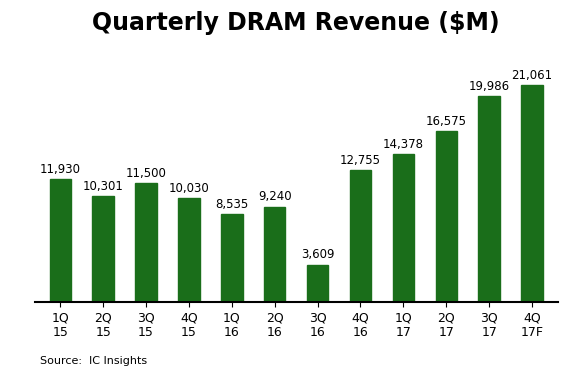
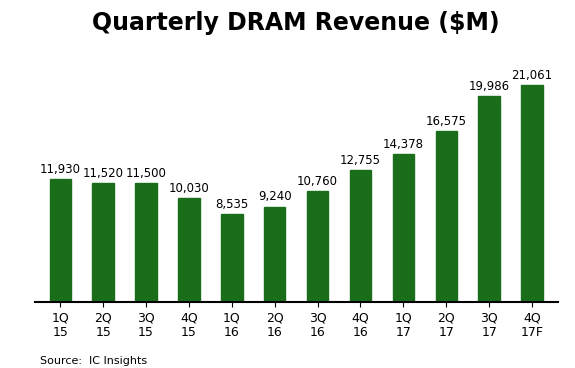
2Q 15: 10,301 -> 11,520
3Q 16: 3,609 -> 10,760
